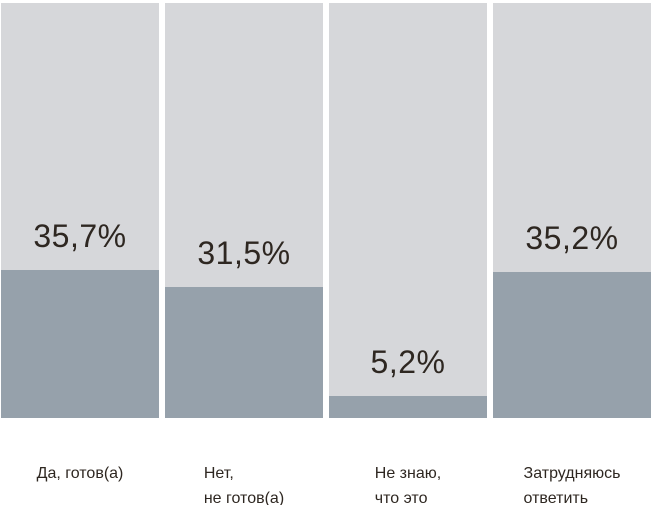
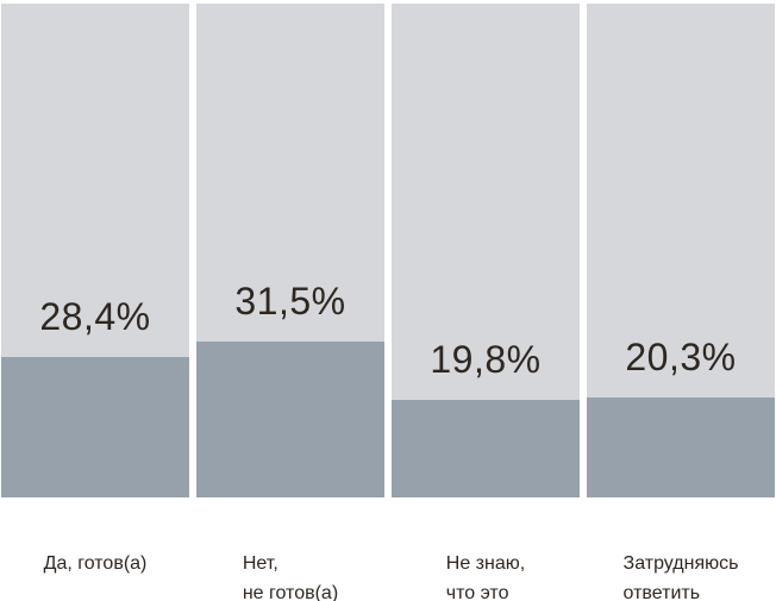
Да, готов(а): 35,7% -> 28,4%
Не знаю, что это: 5,2% -> 19,8%
Затрудняюсь ответить: 35,2% -> 20,3%
